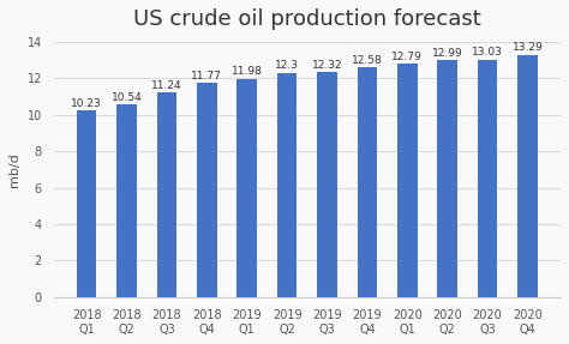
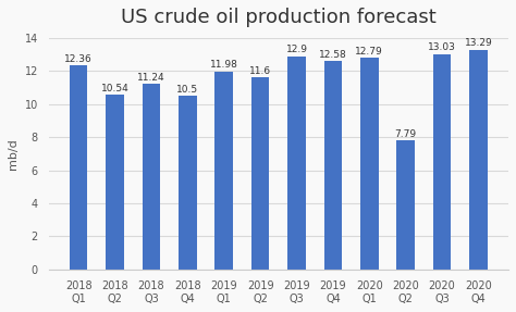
2018 Q1: 10.23 -> 12.36
2018 Q4: 11.77 -> 10.5
2019 Q2: 12.3 -> 11.6
2019 Q3: 12.32 -> 12.9
2020 Q2: 12.99 -> 7.79
